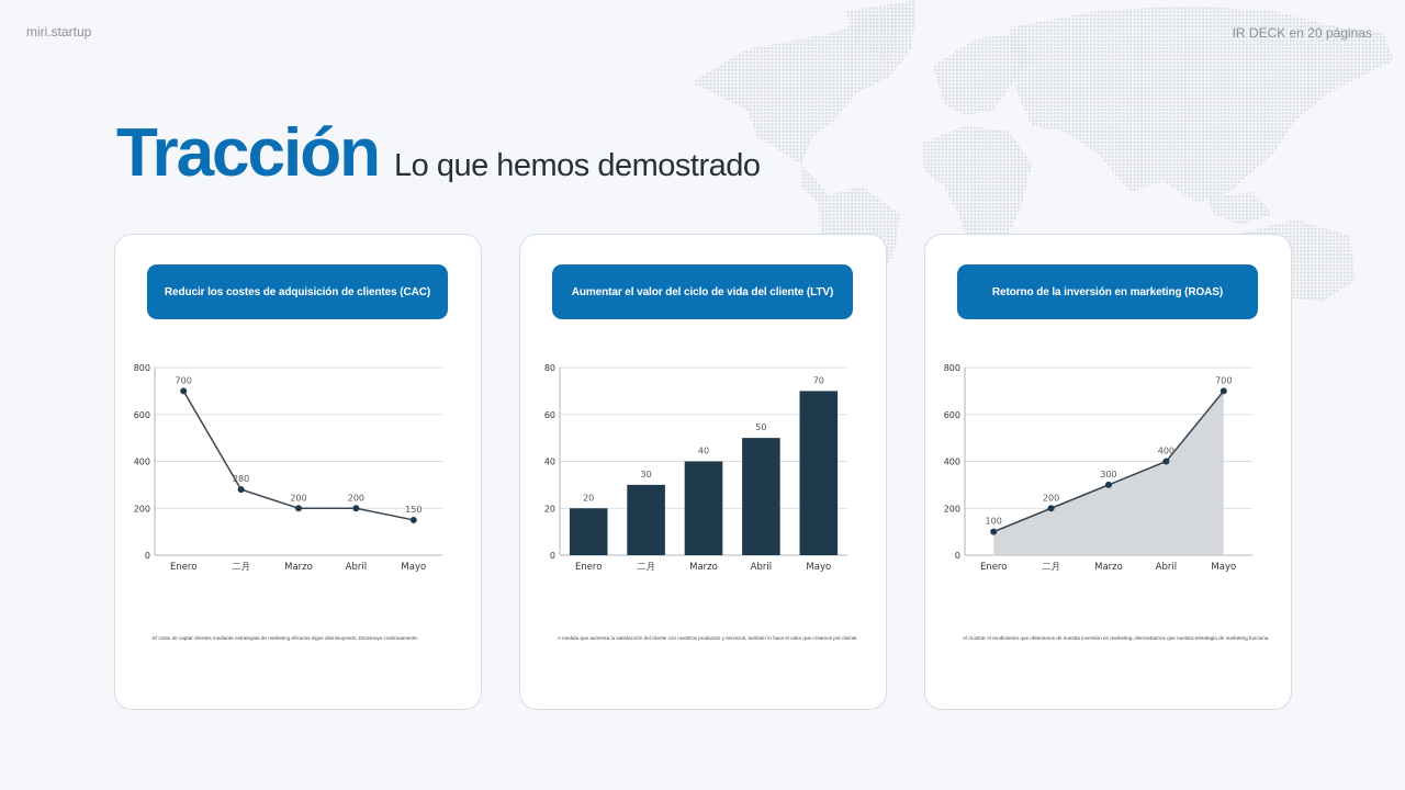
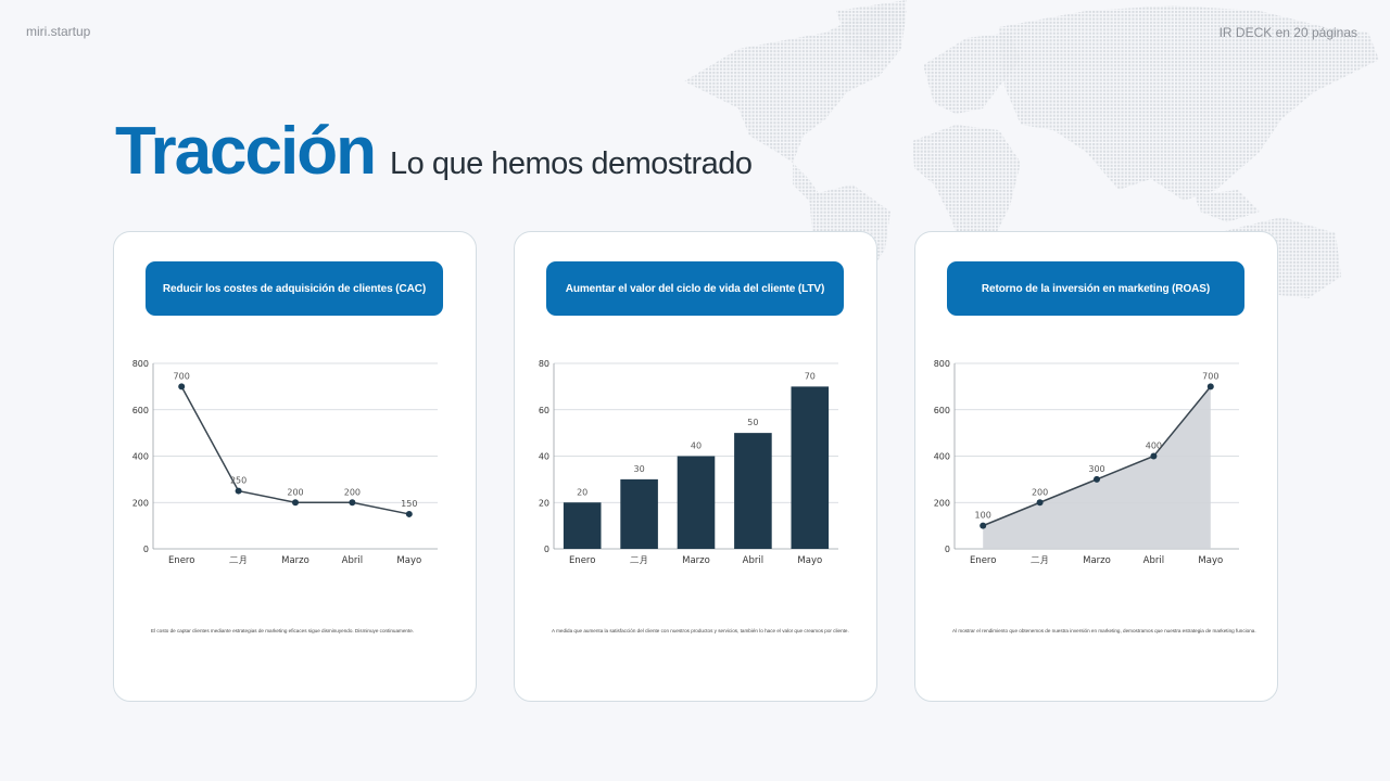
Reducir los costes de adquisición de clientes (CAC)/二月: 280 -> 250
